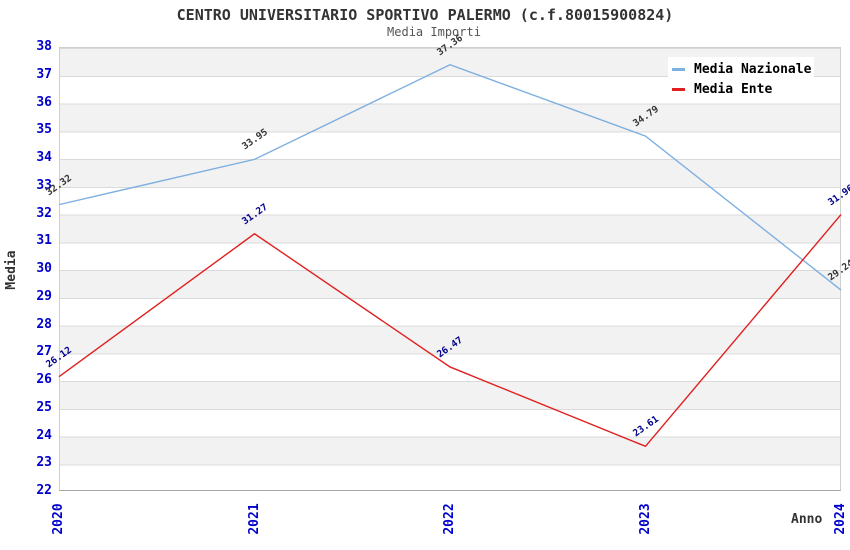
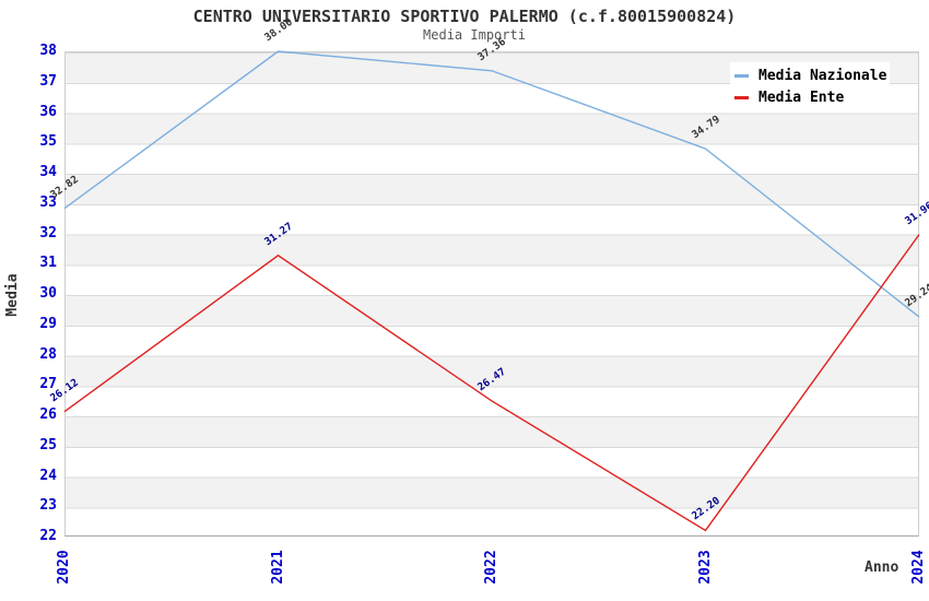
Media Nazionale/2020: 32.32 -> 32.82
Media Nazionale/2021: 33.95 -> 38.00
Media Ente/2023: 23.61 -> 22.20
